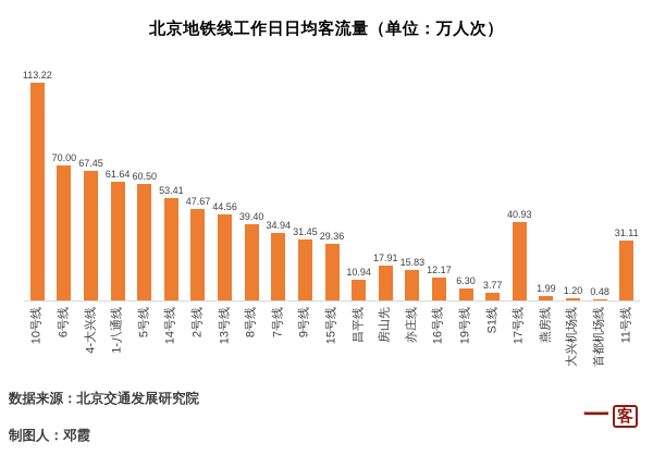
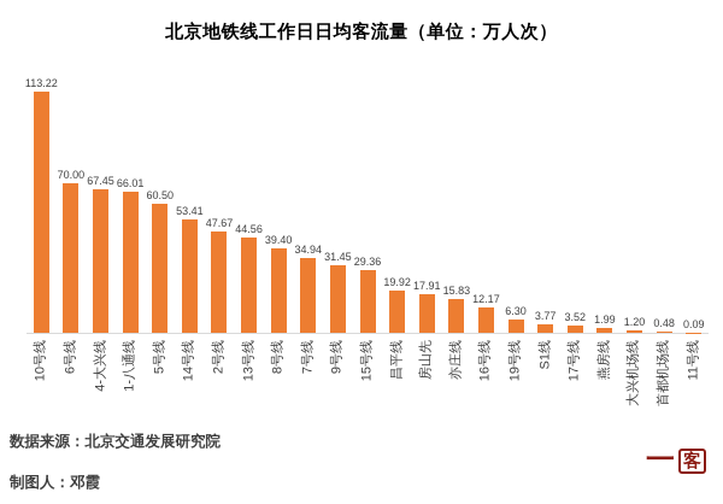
1-八通线: 61.64 -> 66.01
昌平线: 10.94 -> 19.92
17号线: 40.93 -> 3.52
11号线: 31.11 -> 0.09
